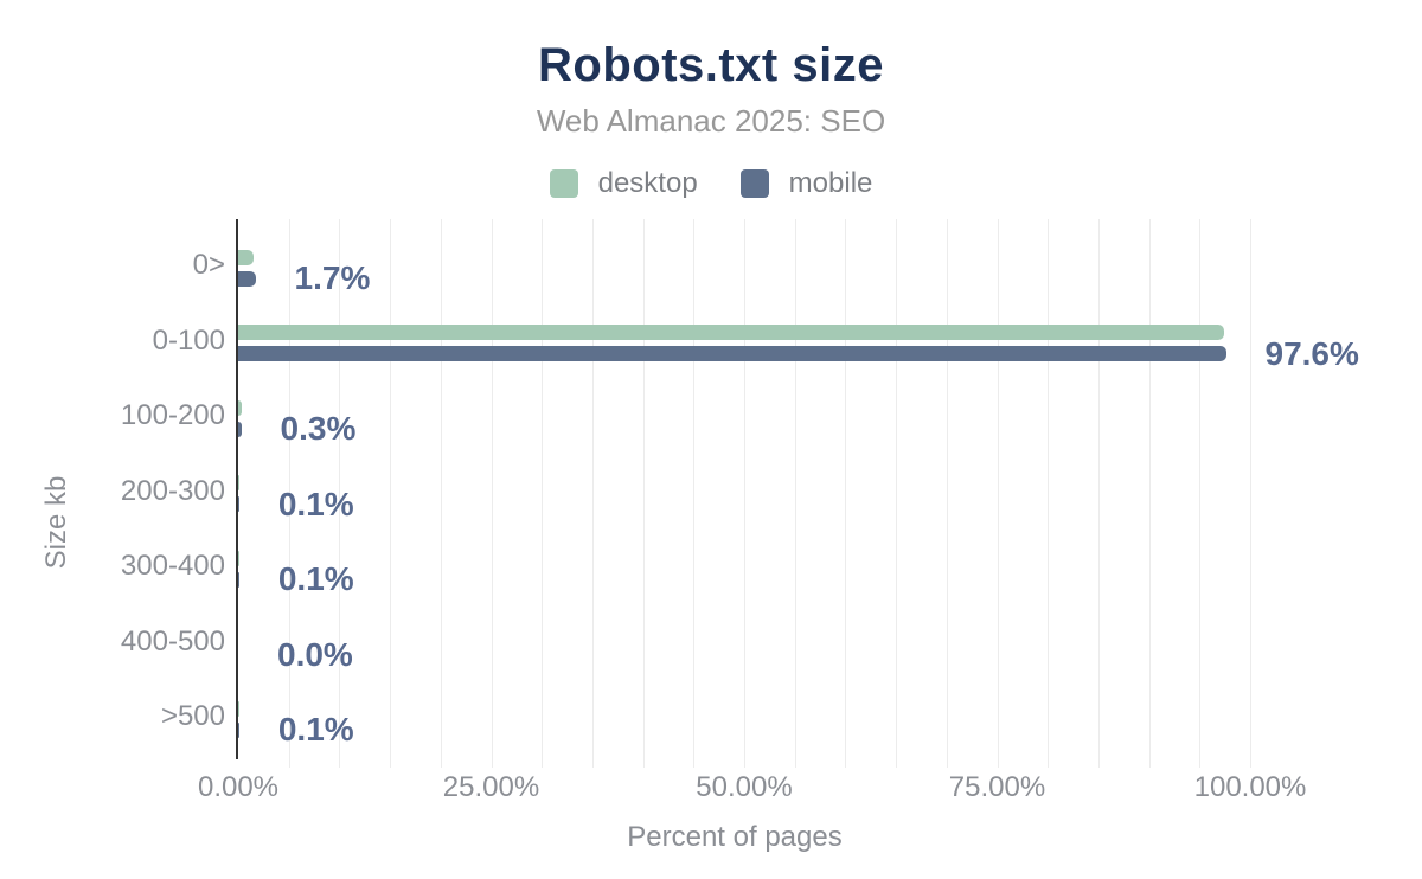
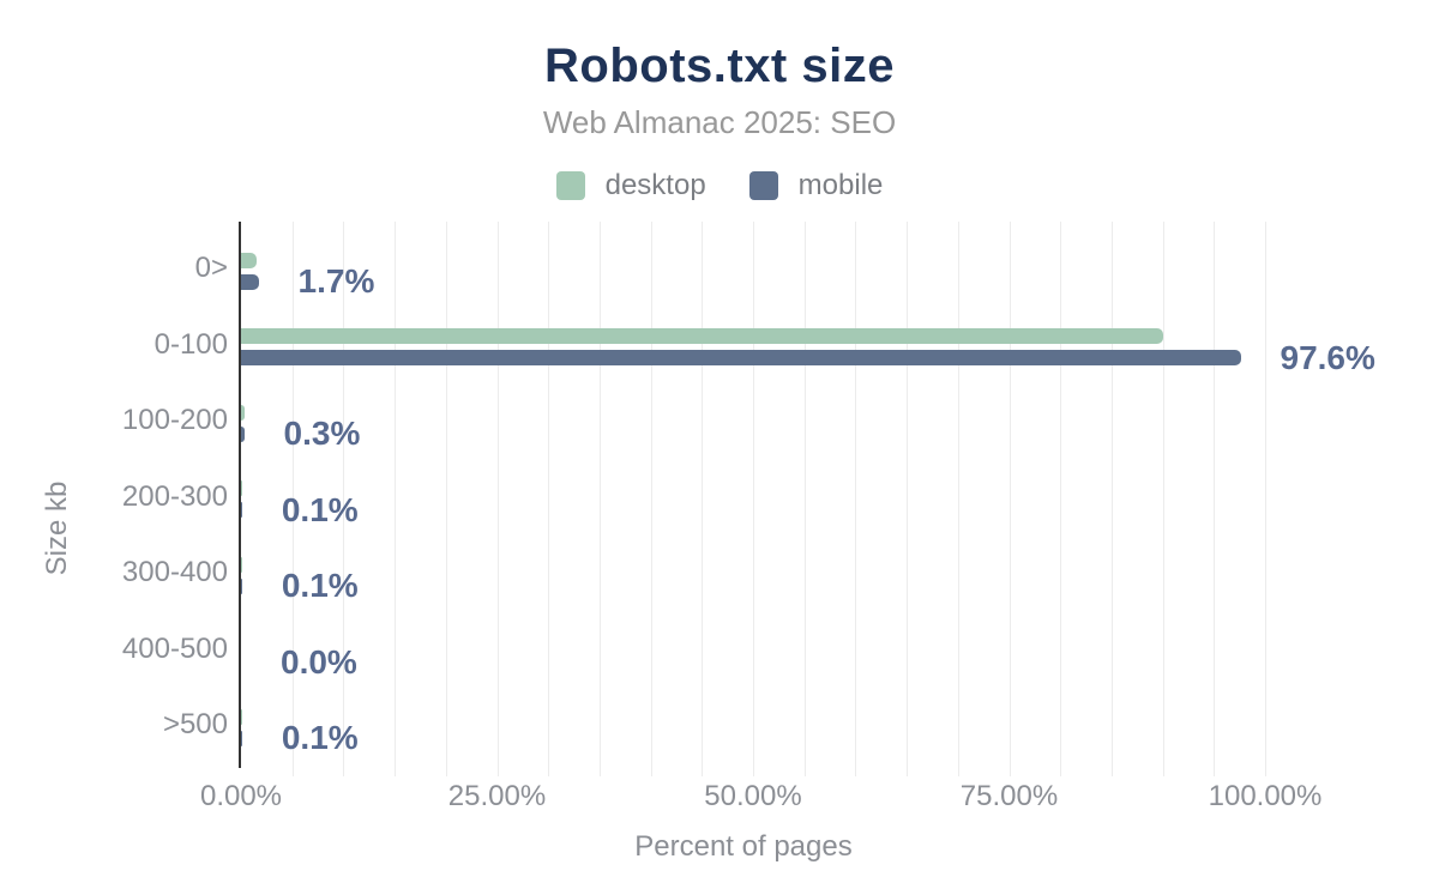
desktop/0-100: 97% -> 90%
